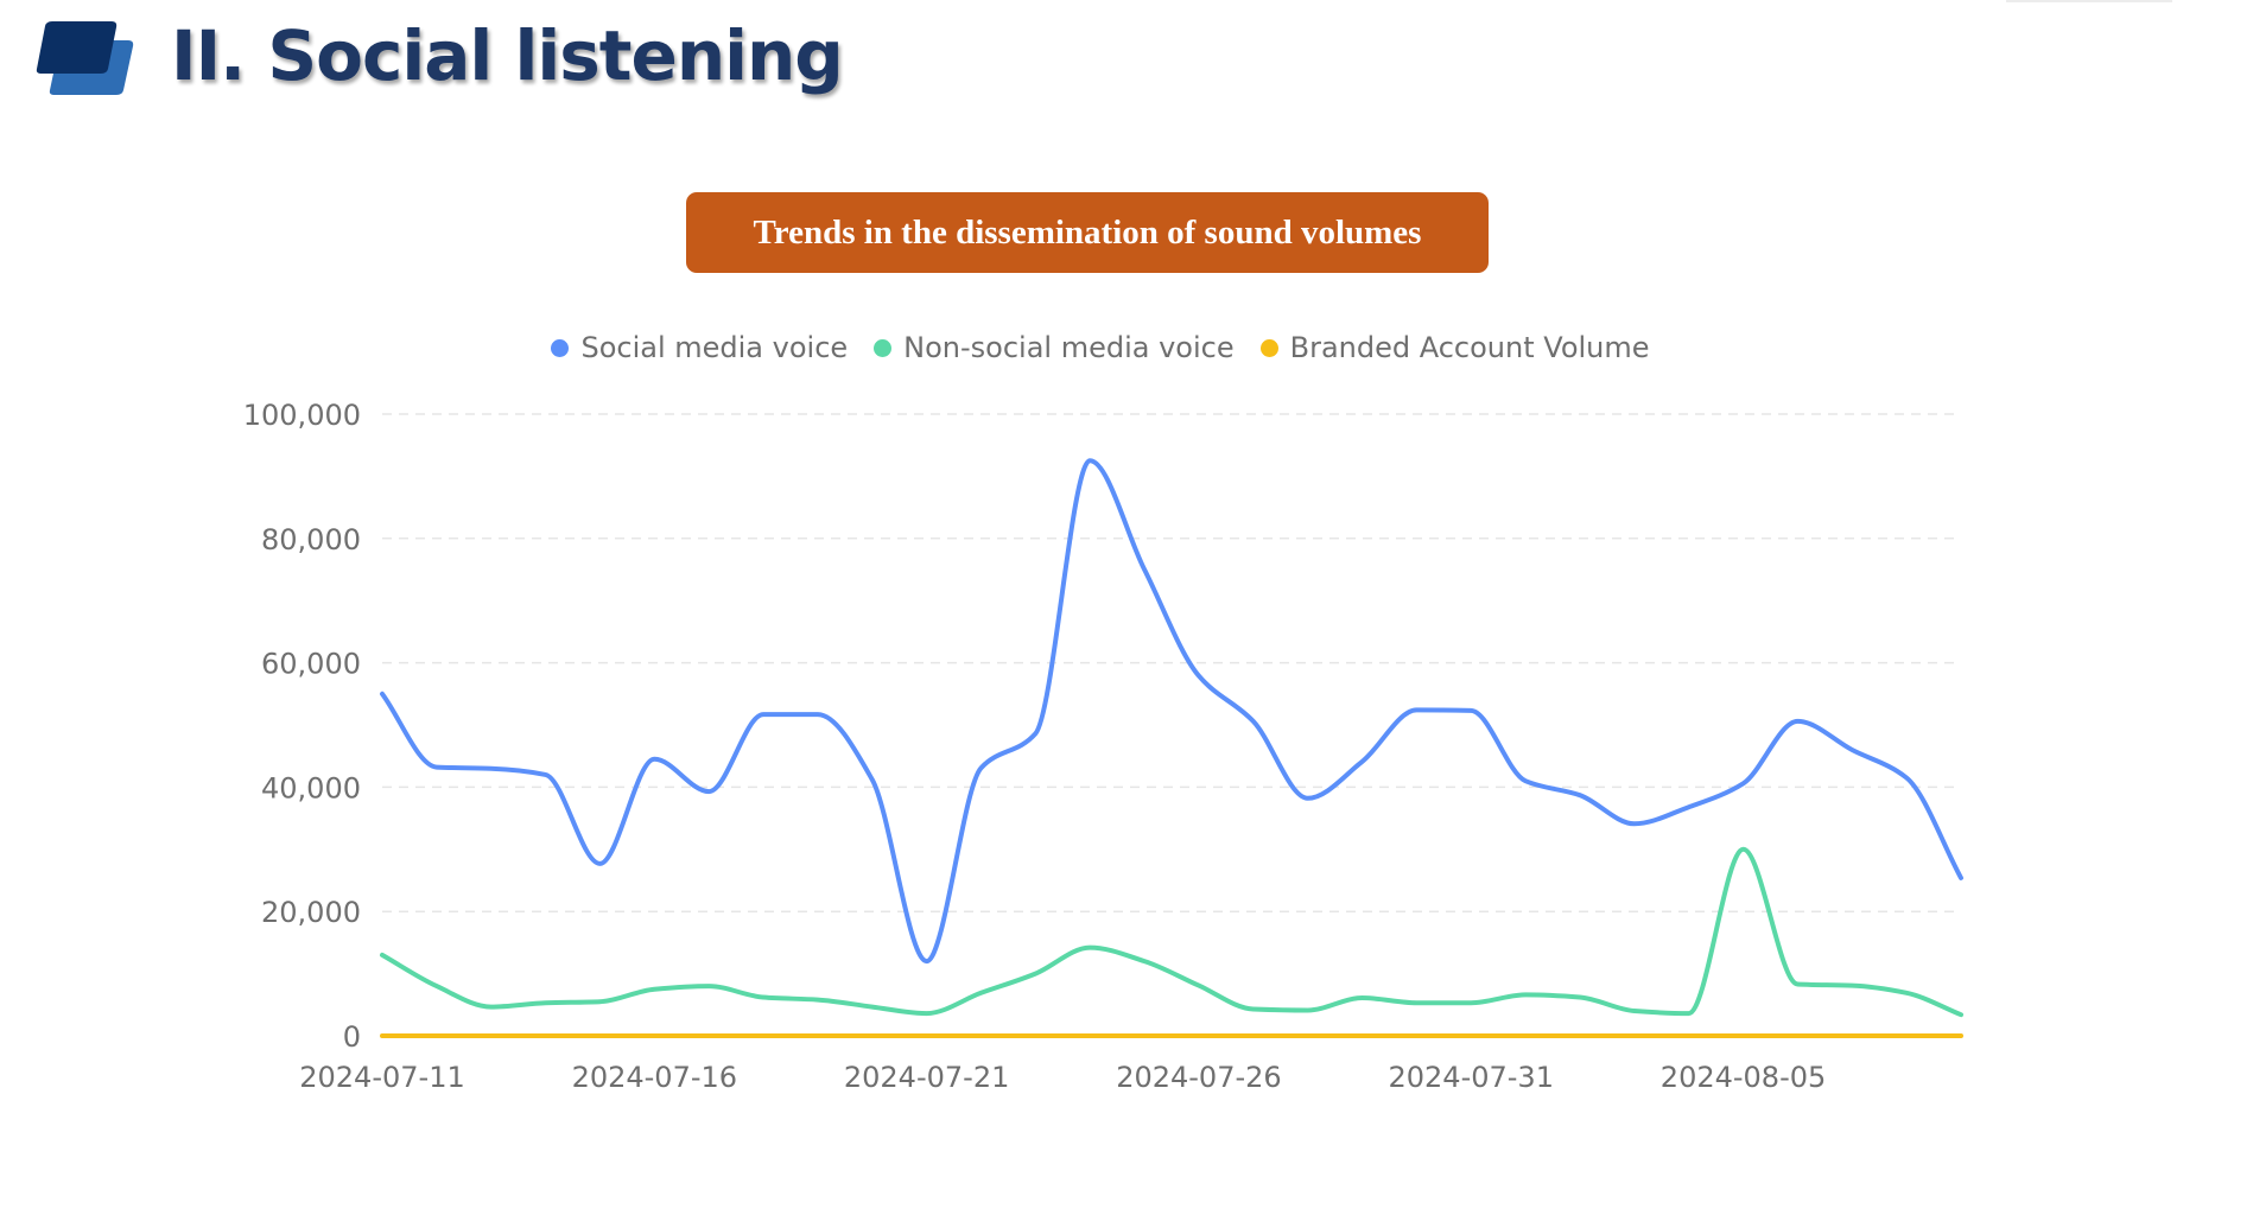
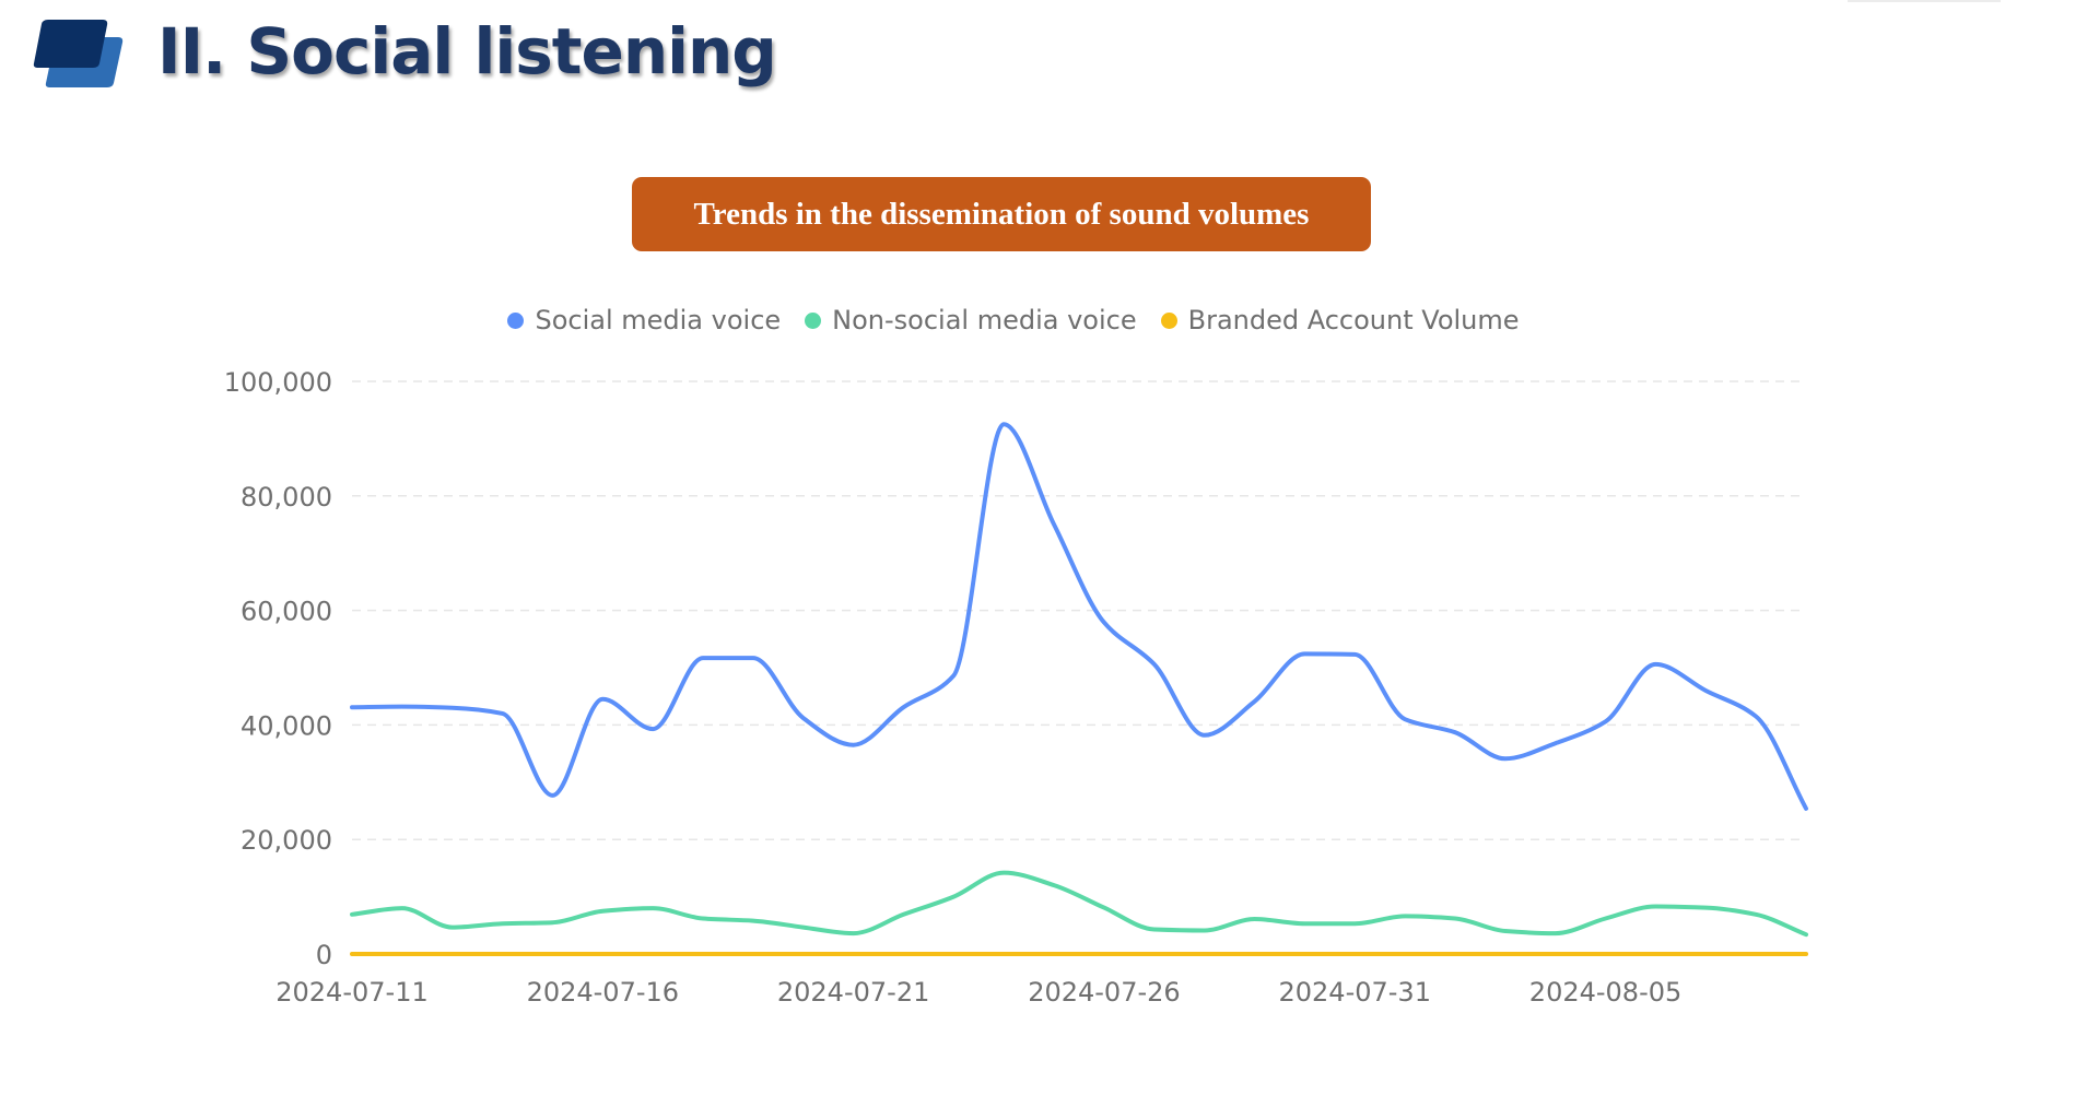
Social media voice/2024-07-11: 55000 -> 43000
Non-social media voice/2024-07-11: 13000 -> 7000
Social media voice/2024-07-21: 12000 -> 36000
Non-social media voice/2024-08-05: 30000 -> 6000
